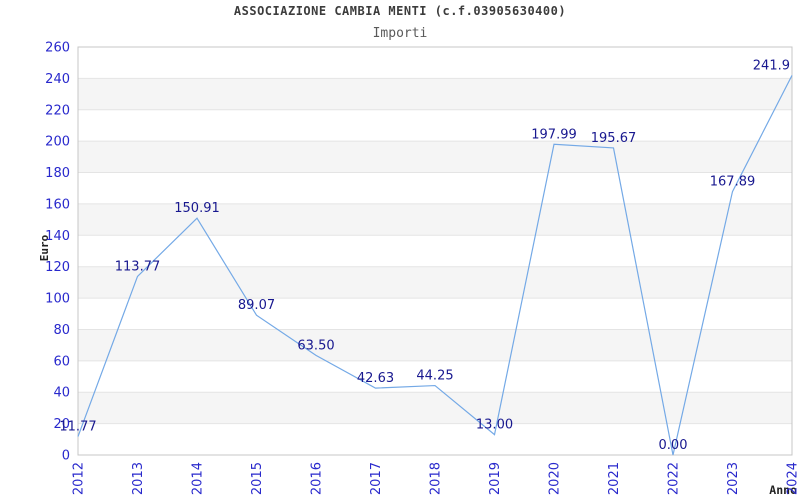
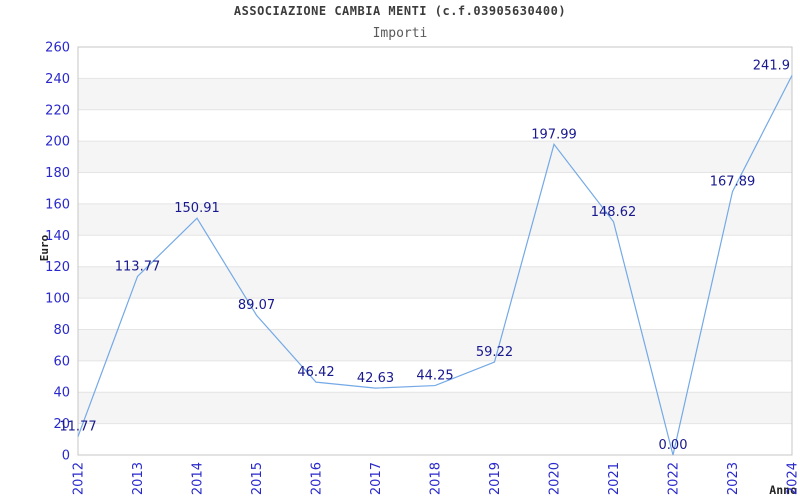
2016: 63.50 -> 46.42
2019: 13.00 -> 59.22
2021: 195.67 -> 148.62
